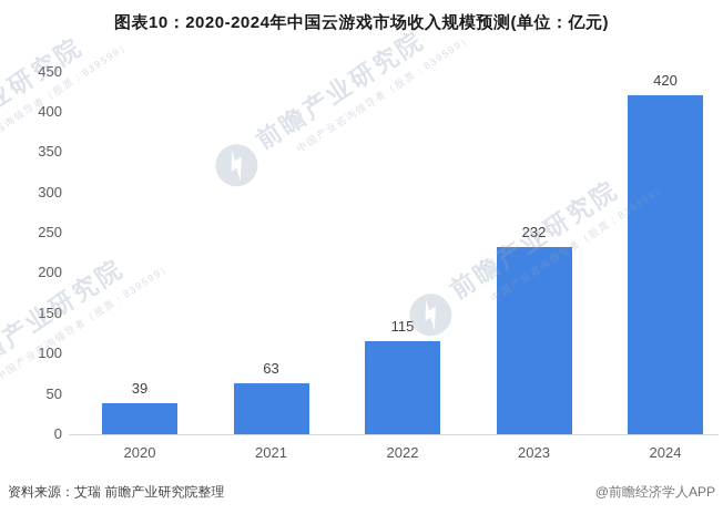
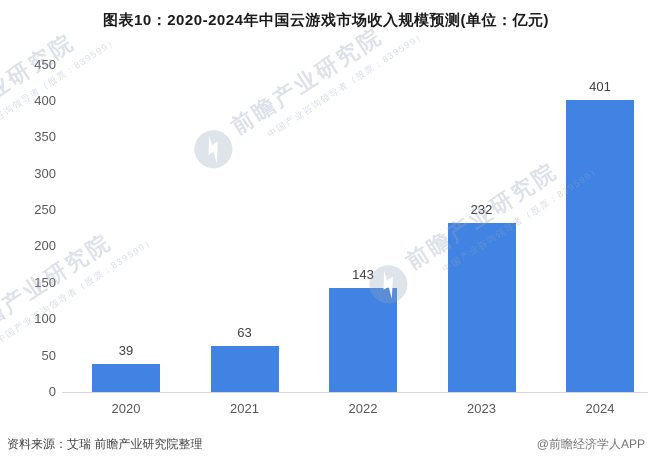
2022: 115 -> 143
2024: 420 -> 401
